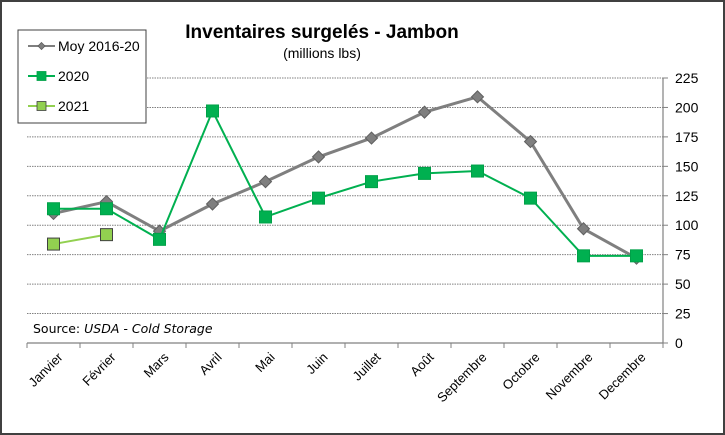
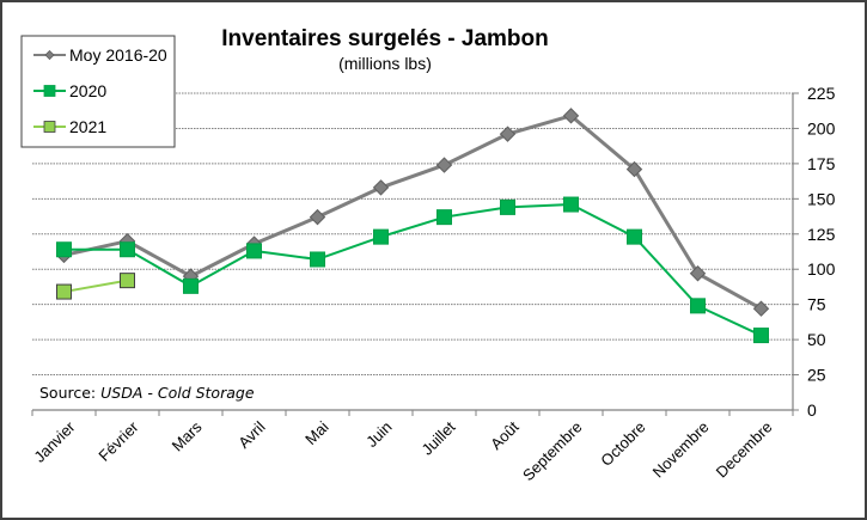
2020/Avril: 197 -> 113
2020/Decembre: 74 -> 53
